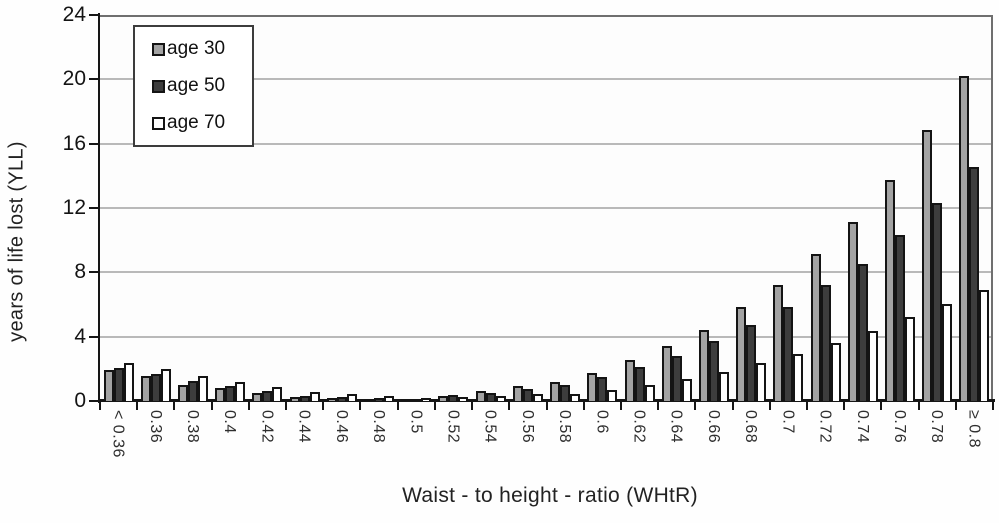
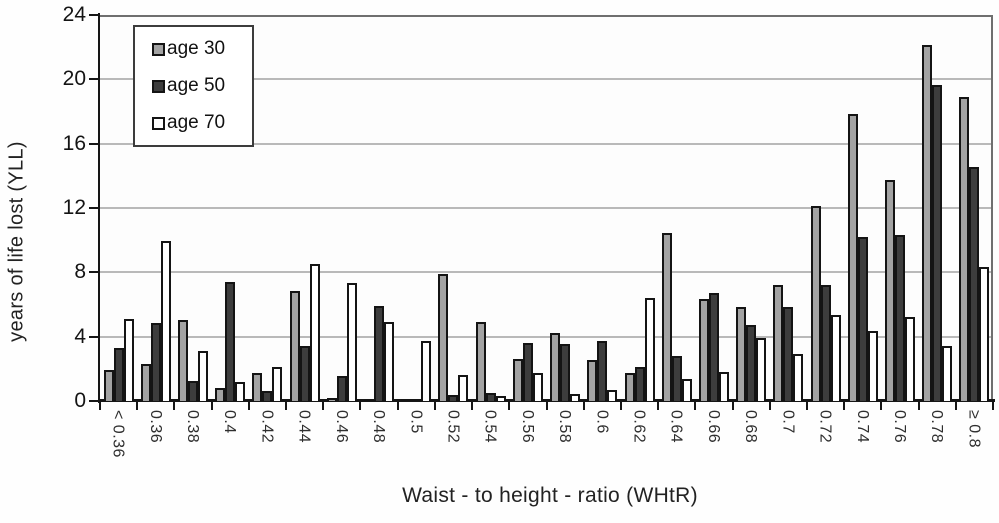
age 50/< 0.36: 1.9 -> 3.2
age 70/< 0.36: 2.2 -> 5.0
age 30/0.36: 1.4 -> 2.2
age 50/0.36: 1.6 -> 4.7
age 70/0.36: 1.9 -> 9.8
age 30/0.38: 0.9 -> 4.9
age 70/0.38: 1.4 -> 3.0
age 50/0.4: 0.8 -> 7.3
age 30/0.42: 0.3 -> 1.6
age 70/0.42: 0.8 -> 2.0
age 30/0.44: 0.1 -> 6.7
age 50/0.44: 0.2 -> 3.3
age 70/0.44: 0.5 -> 8.4
age 50/0.46: 0.1 -> 1.4
age 70/0.46: 0.3 -> 7.2
age 50/0.48: 0.1 -> 5.8
age 70/0.48: 0.2 -> 4.8
age 70/0.5: 0.1 -> 3.6
age 30/0.52: 0.2 -> 7.8
age 70/0.52: 0.1 -> 1.5
age 30/0.54: 0.5 -> 4.8
age 30/0.56: 0.8 -> 2.5
age 50/0.56: 0.7 -> 3.5
age 70/0.56: 0.3 -> 1.6
age 30/0.58: 1.1 -> 4.1
age 50/0.58: 0.8 -> 3.4
age 30/0.6: 1.6 -> 2.4
age 50/0.6: 1.4 -> 3.6
age 30/0.62: 2.4 -> 1.6
age 70/0.62: 0.8 -> 6.3
age 30/0.64: 3.3 -> 10.3
age 30/0.66: 4.3 -> 6.2
age 50/0.66: 3.6 -> 6.6
age 70/0.68: 2.2 -> 3.8
age 30/0.72: 9.0 -> 12.0
age 70/0.72: 3.5 -> 5.2
age 30/0.74: 11.0 -> 17.7
age 50/0.74: 8.4 -> 10.1
age 30/0.78: 16.7 -> 22.0
age 50/0.78: 12.2 -> 19.5
age 70/0.78: 5.9 -> 3.3
age 30/≥ 0.8: 20.1 -> 18.8
age 70/≥ 0.8: 6.8 -> 8.2
